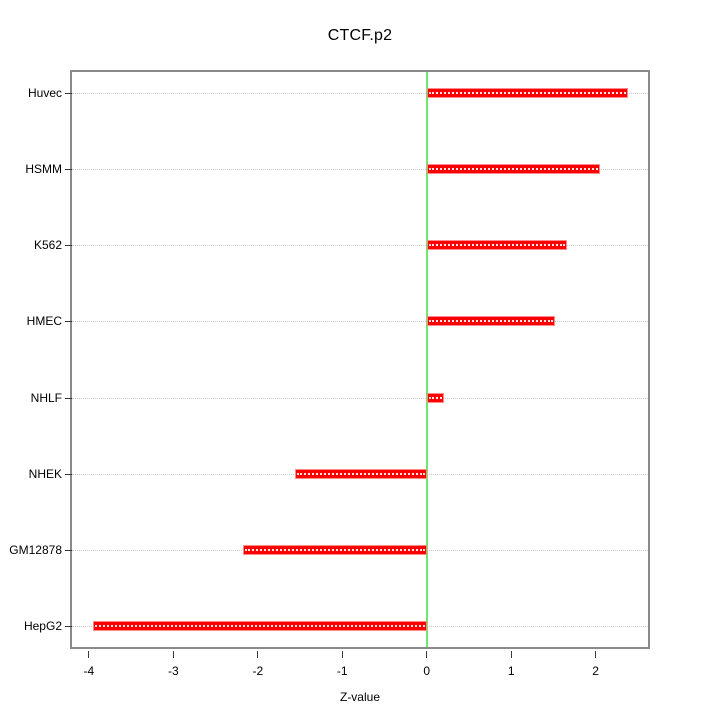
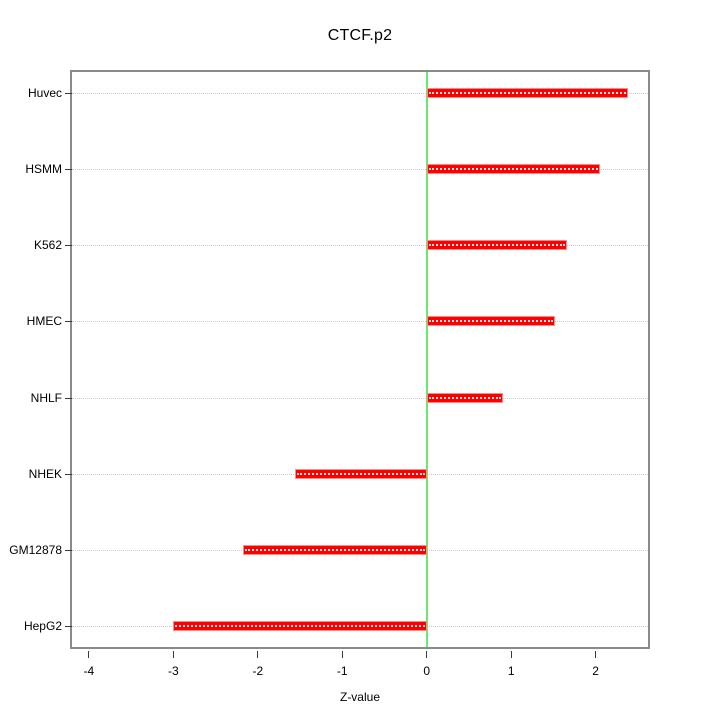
NHLF: 0.2 -> 0.9
HepG2: -4.0 -> -3.0
